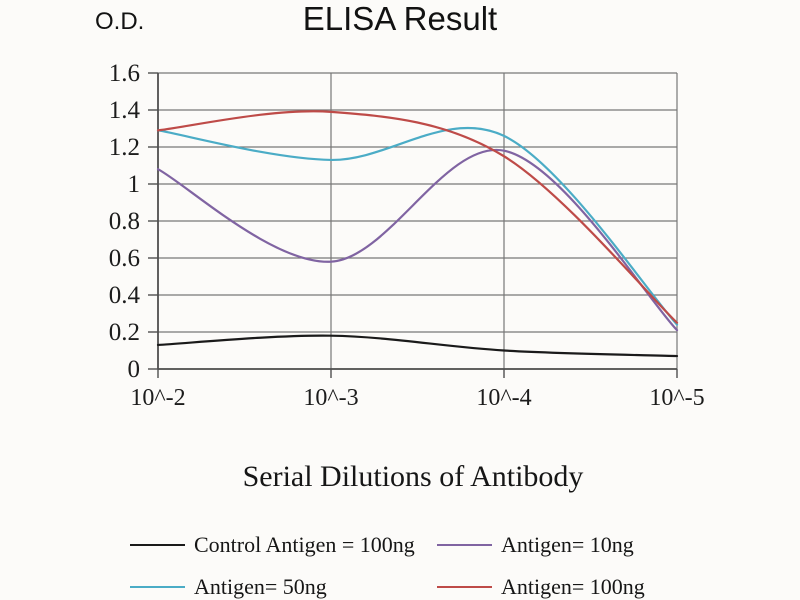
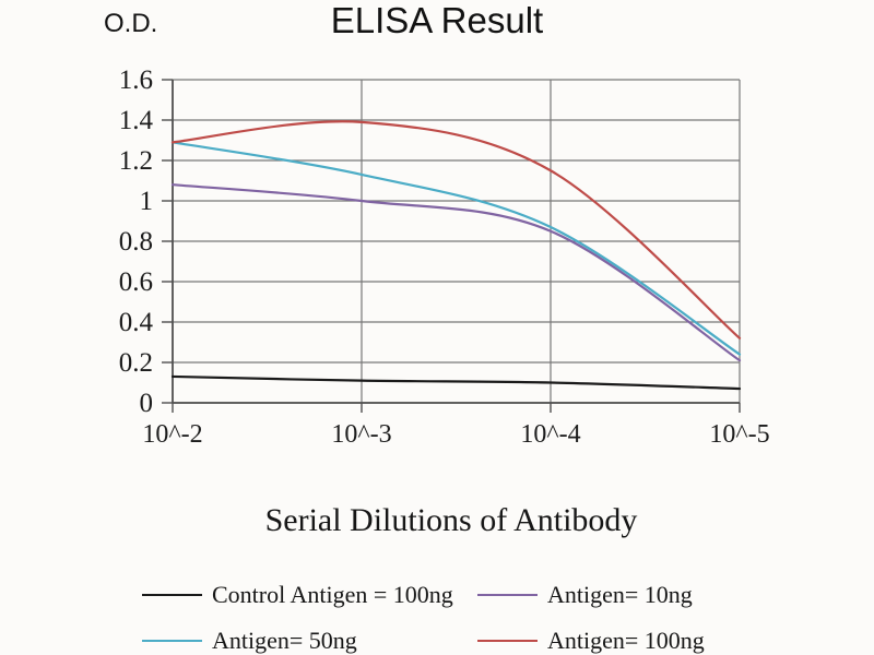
Control Antigen = 100ng/10^-3: 0.18 -> 0.11
Antigen= 10ng/10^-3: 0.58 -> 1.00
Antigen= 10ng/10^-4: 1.18 -> 0.85
Antigen= 50ng/10^-4: 1.26 -> 0.87
Antigen= 100ng/10^-5: 0.25 -> 0.32
